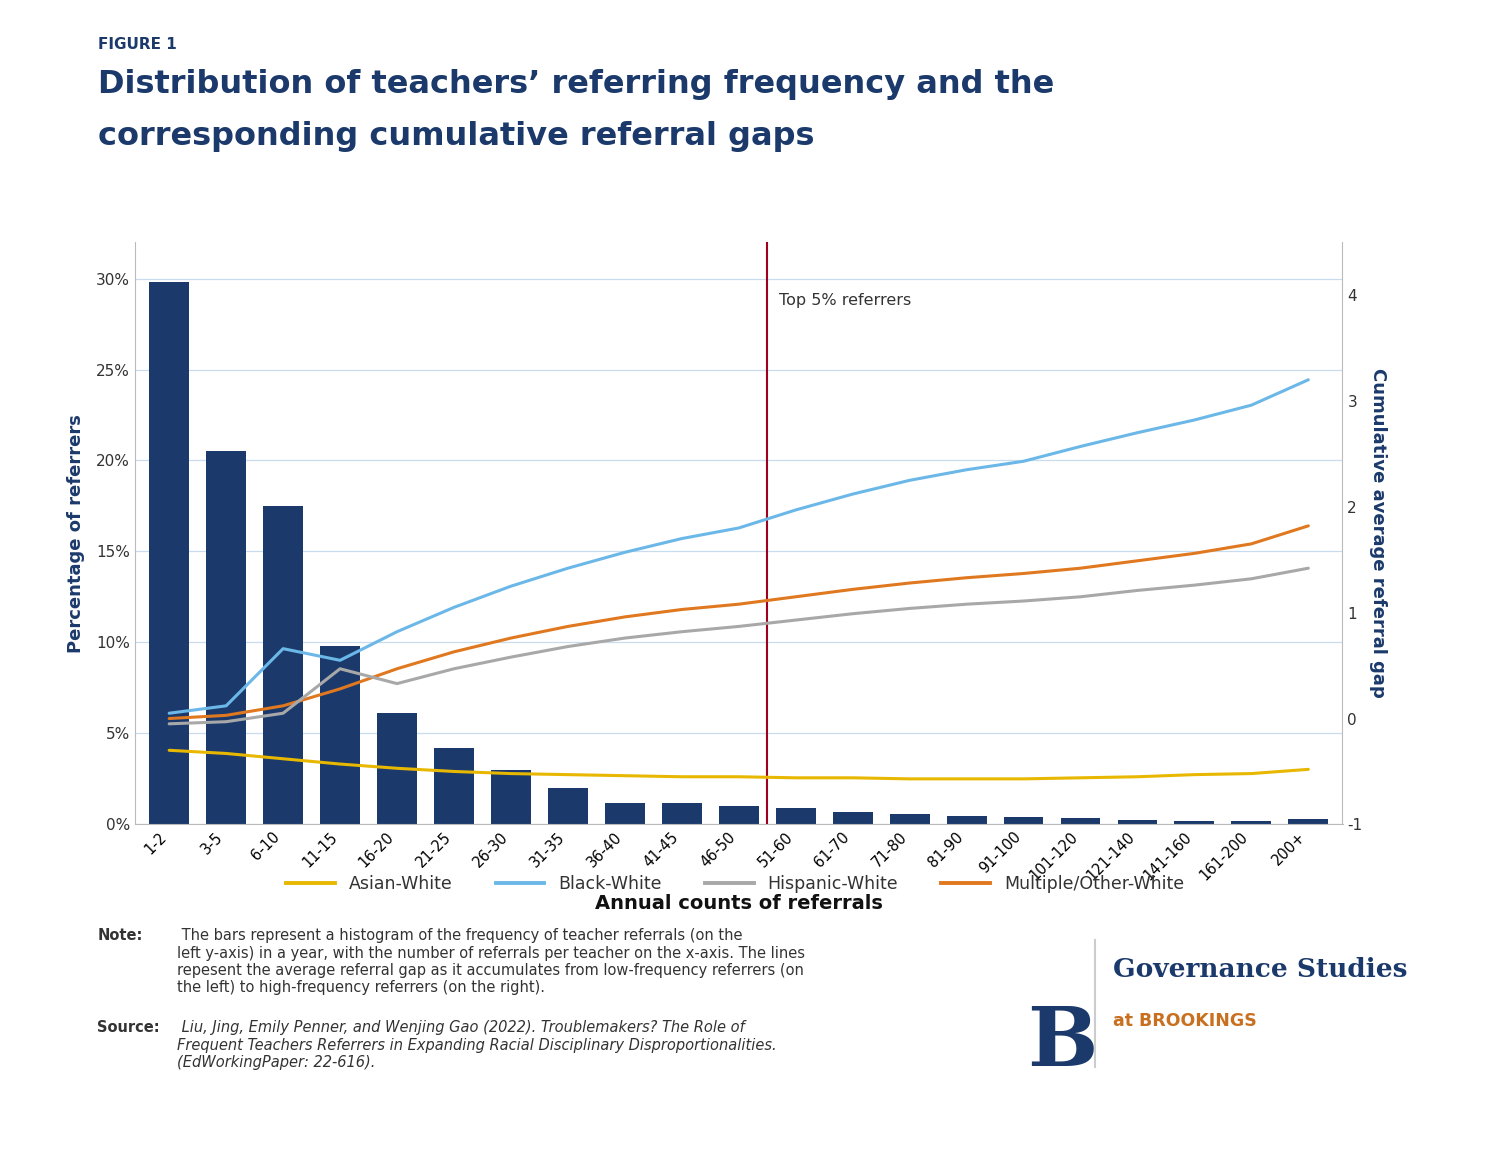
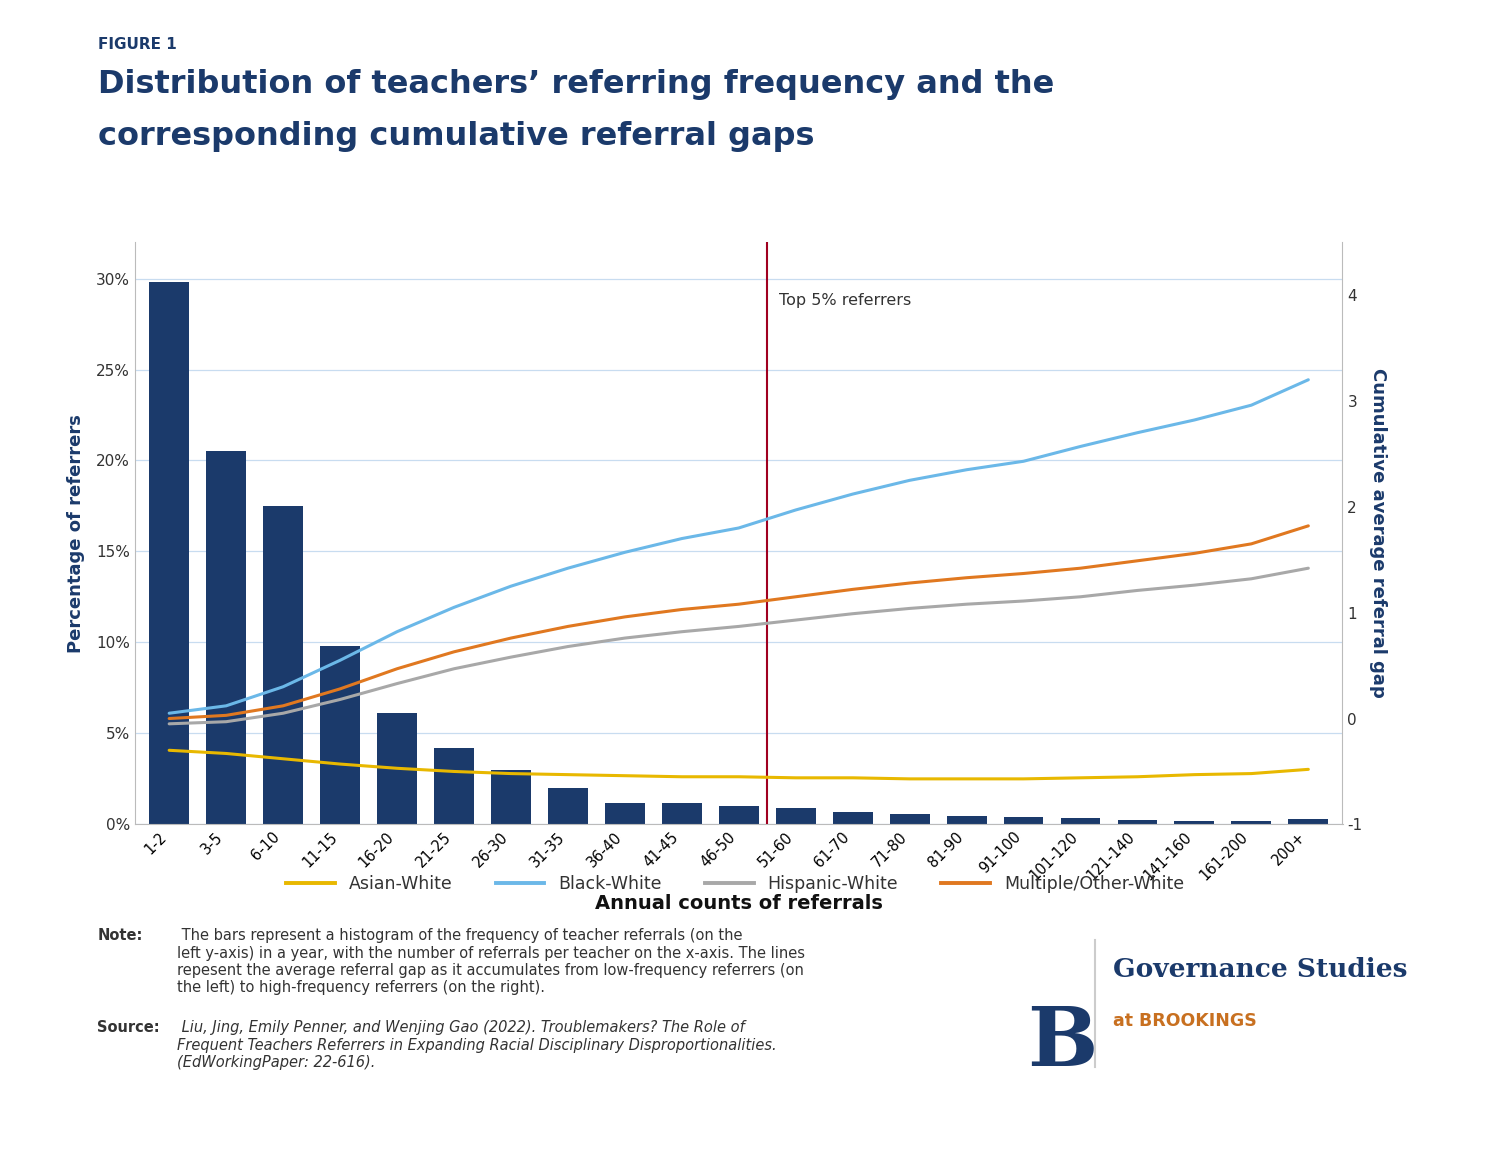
Black-White/6-10: 0.66 -> 0.30
Hispanic-White/11-15: 0.47 -> 0.18
